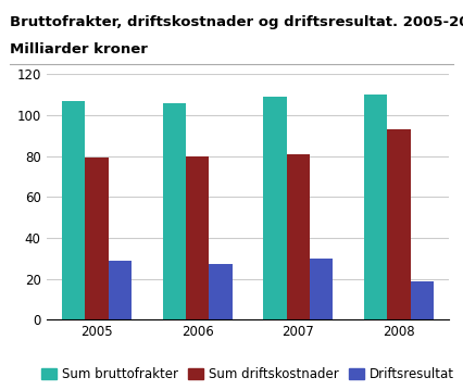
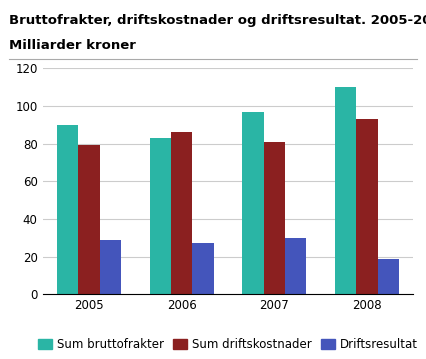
Sum bruttofrakter/2005: 107 -> 90
Sum bruttofrakter/2006: 106 -> 83
Sum driftskostnader/2006: 80 -> 86
Sum bruttofrakter/2007: 109 -> 97
